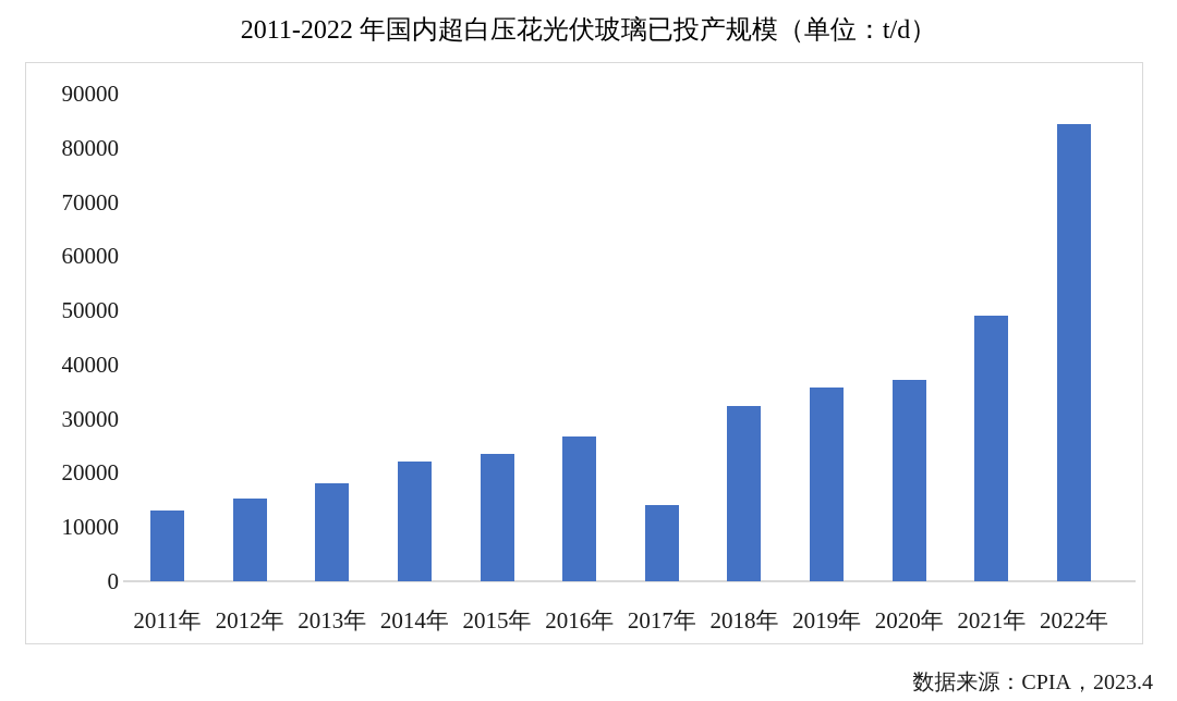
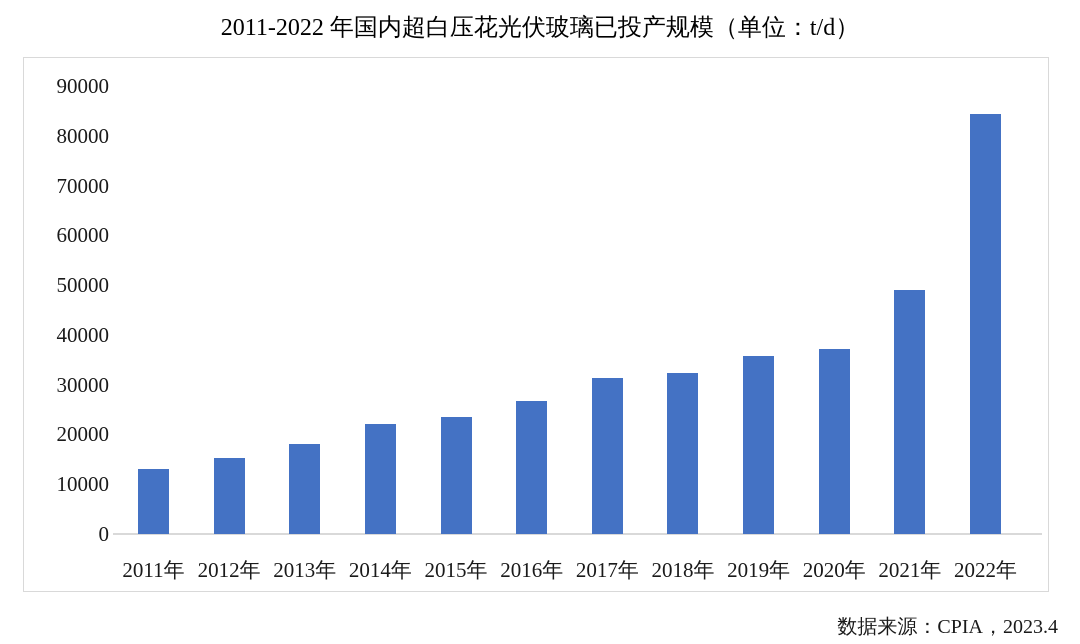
2017年: 14000 -> 31000
